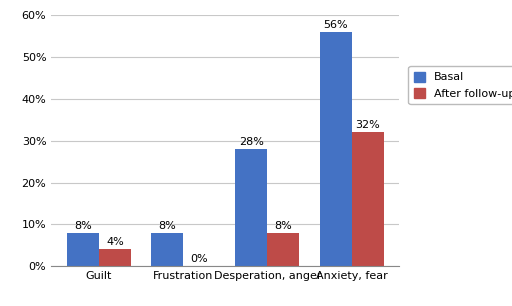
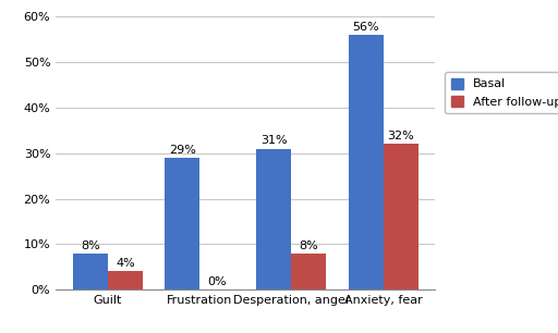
Basal/Frustration: 8% -> 29%
Basal/Desperation, anger: 28% -> 31%
